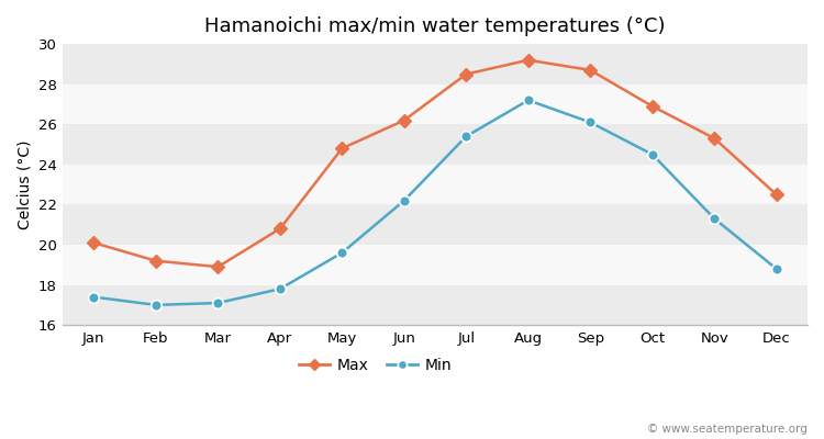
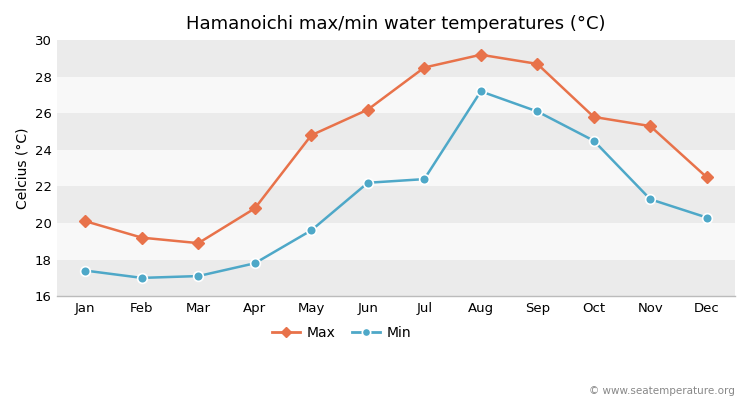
Min/Jul: 25.4 -> 22.4
Max/Oct: 26.9 -> 25.8
Min/Dec: 18.8 -> 20.3
